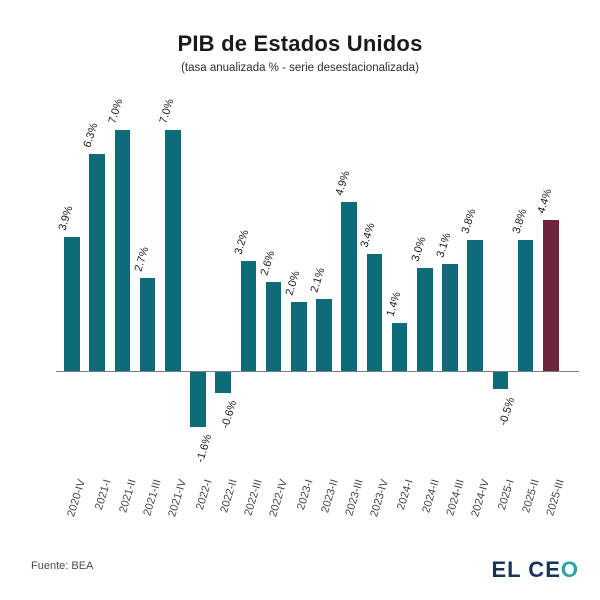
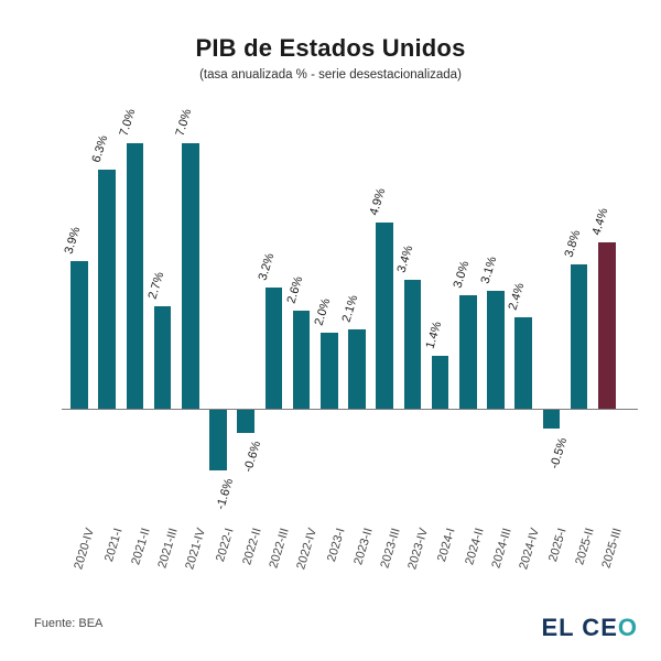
2024-IV: 3.8% -> 2.4%
